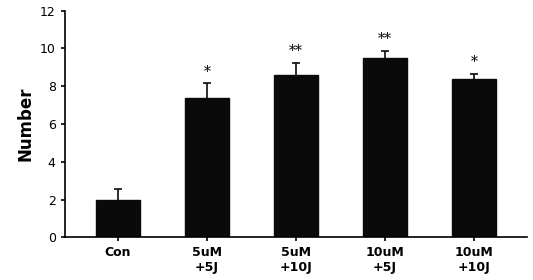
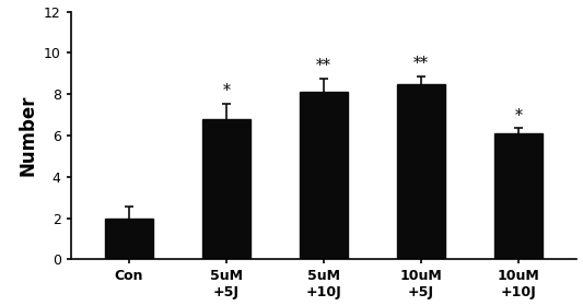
5uM +5J: 7.4 -> 6.8
5uM +10J: 8.6 -> 8.1
10uM +5J: 9.5 -> 8.5
10uM +10J: 8.4 -> 6.1
